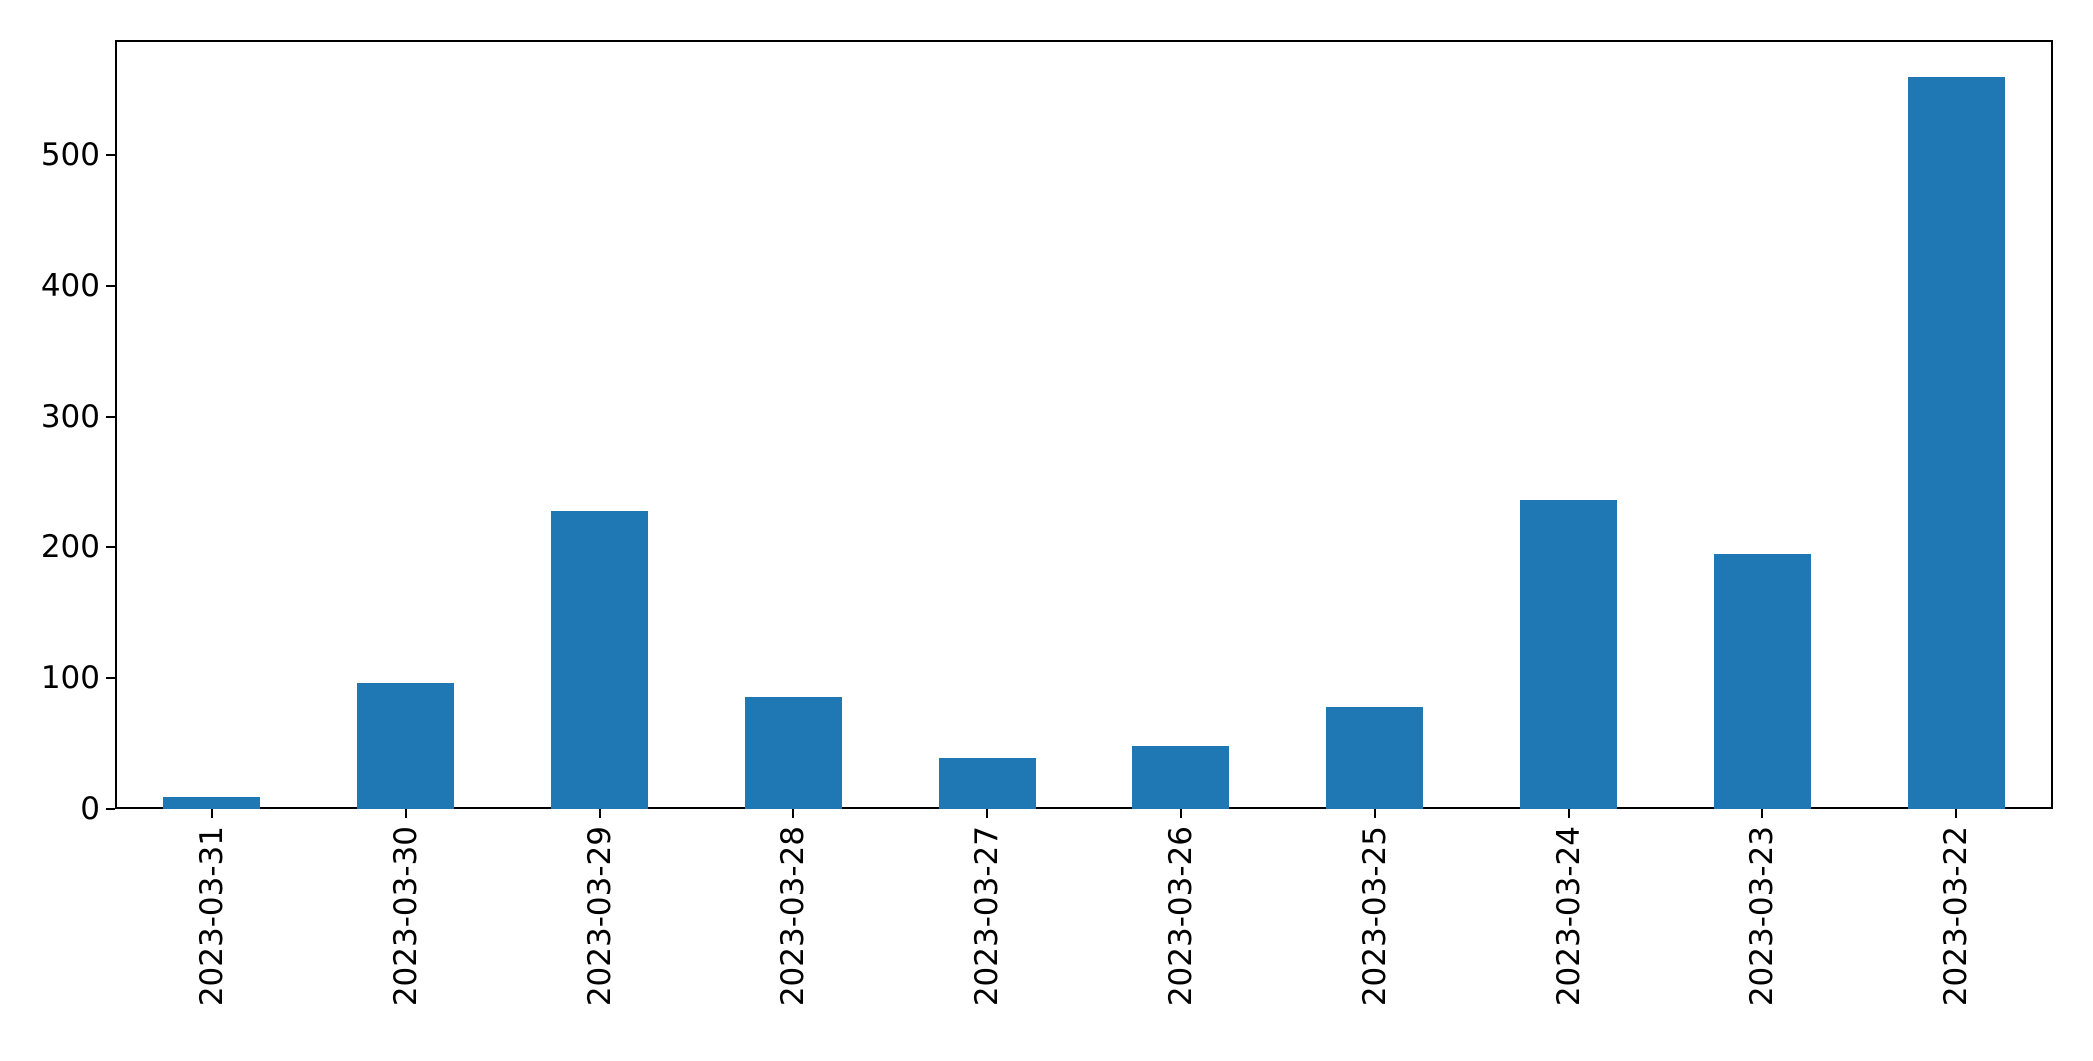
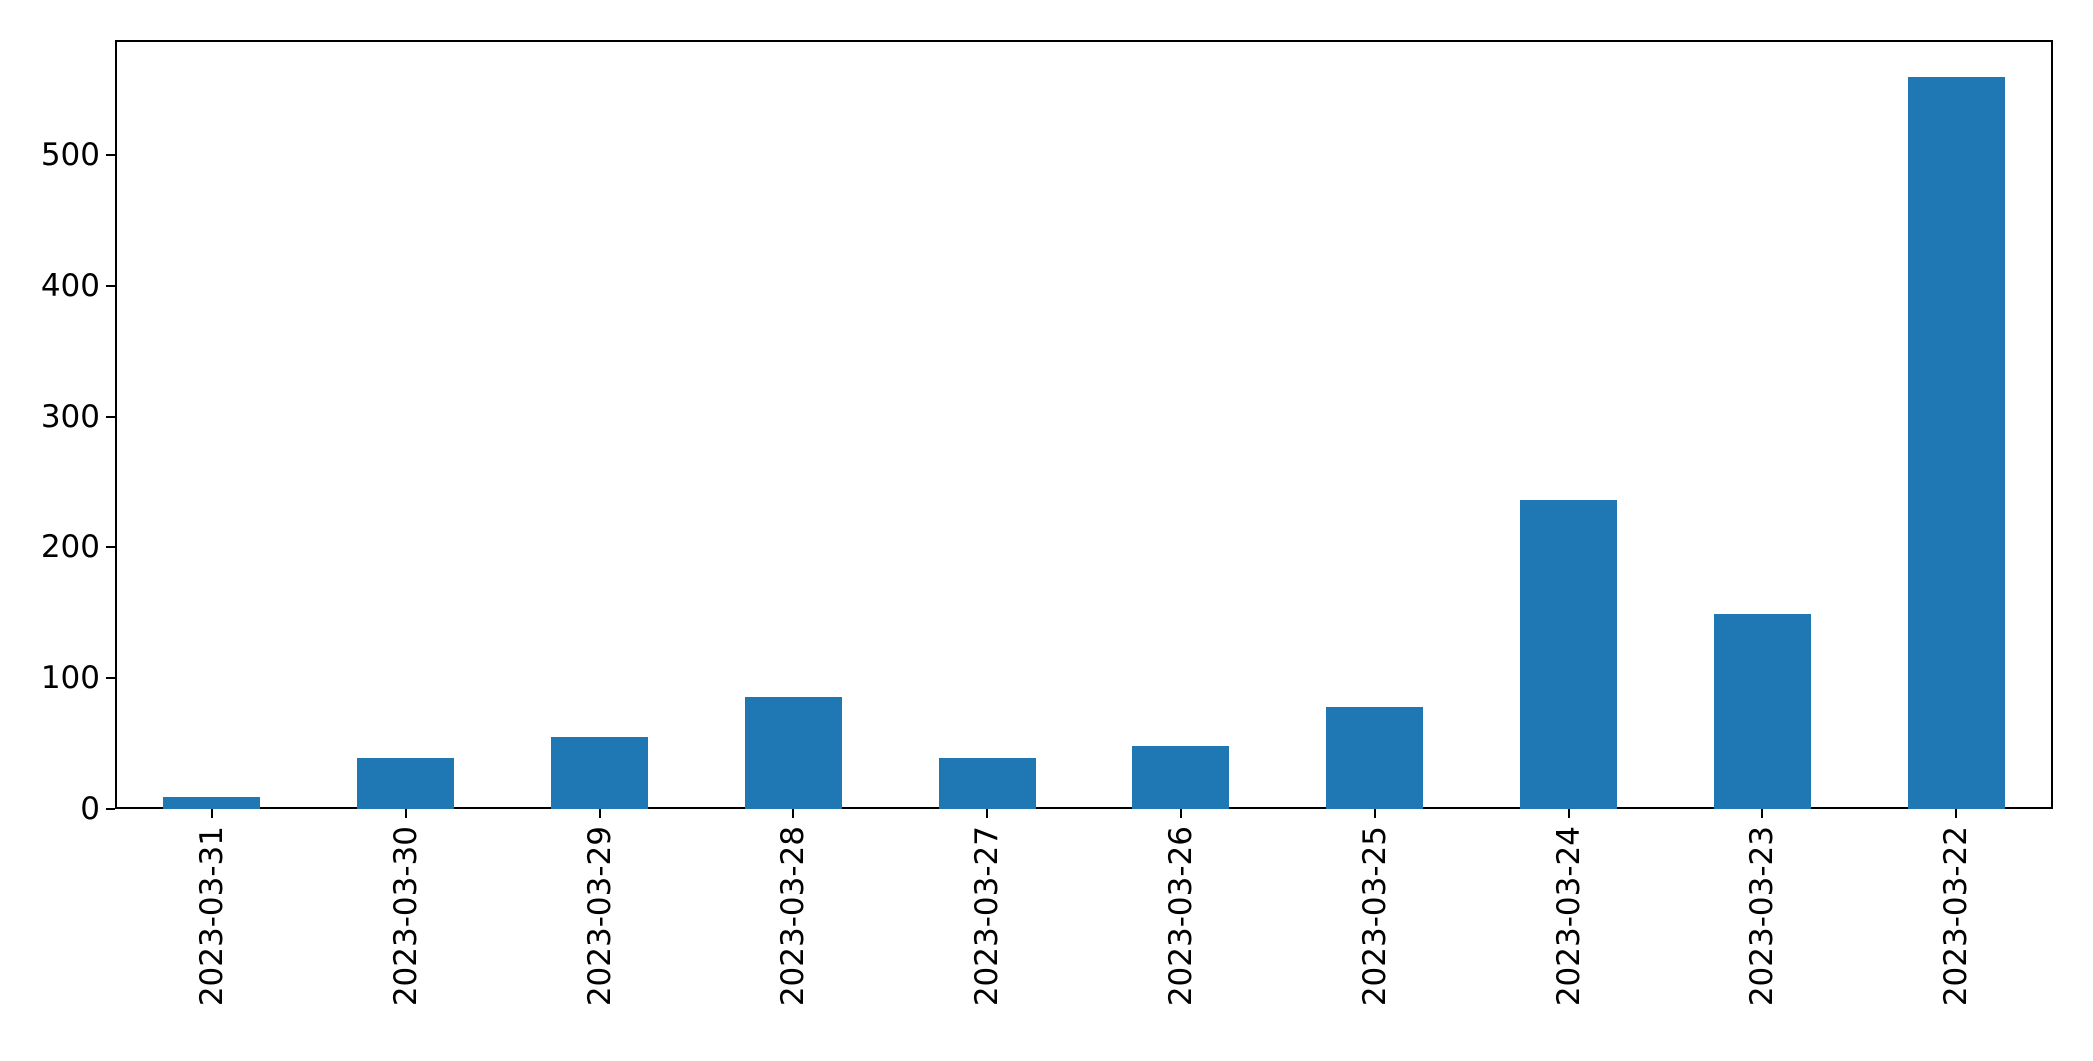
2023-03-30: 96 -> 39
2023-03-29: 228 -> 55
2023-03-23: 195 -> 149
